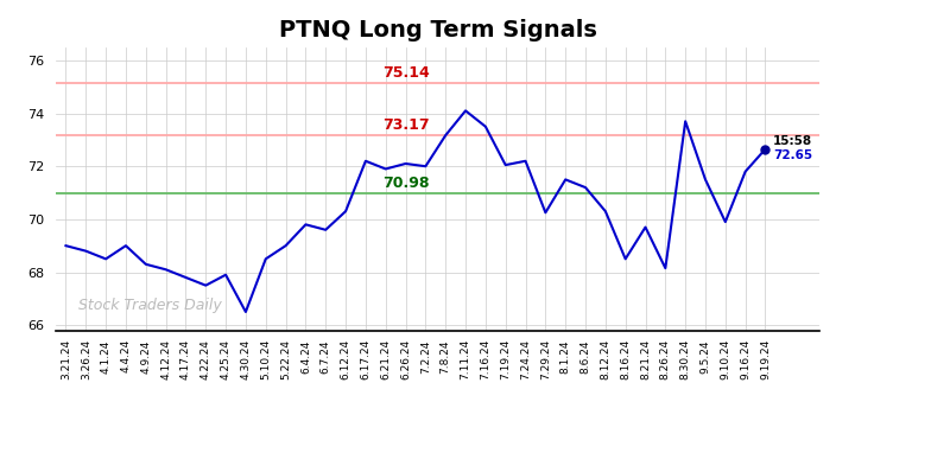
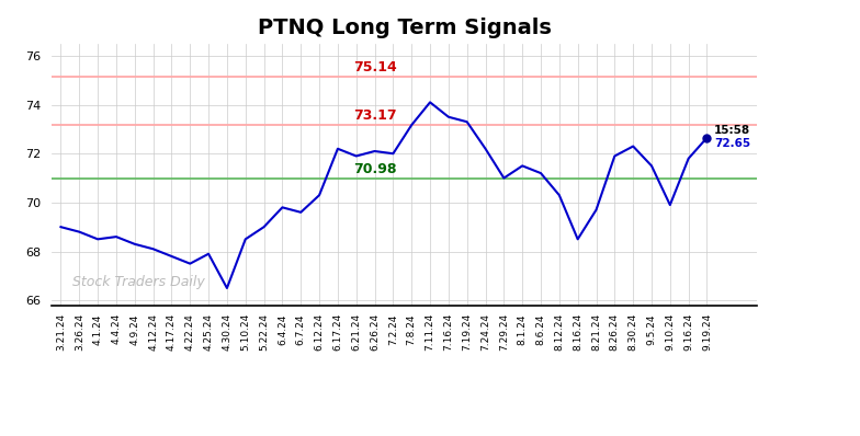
4.4.24: 69.00 -> 68.60
7.19.24: 72.05 -> 73.30
7.29.24: 70.25 -> 71.00
8.26.24: 68.15 -> 71.90
8.30.24: 73.70 -> 72.30
